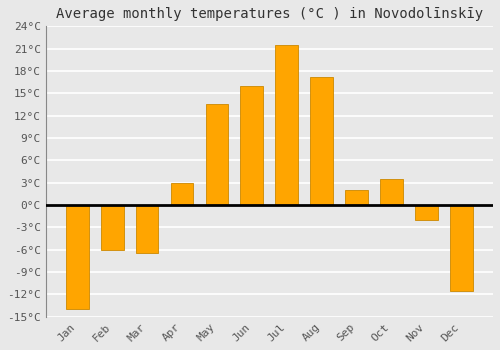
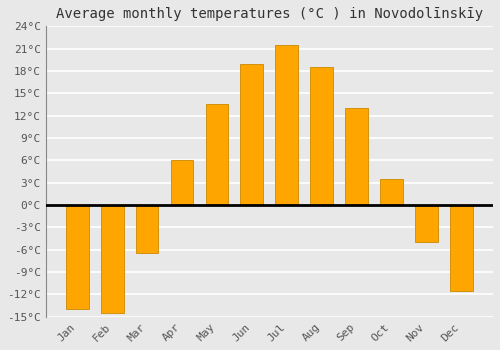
Feb: -6.0°C -> -14.5°C
Apr: 3.0°C -> 6.0°C
Jun: 16.0°C -> 19.0°C
Aug: 17.2°C -> 18.5°C
Sep: 2.0°C -> 13.0°C
Nov: -2.0°C -> -5.0°C
